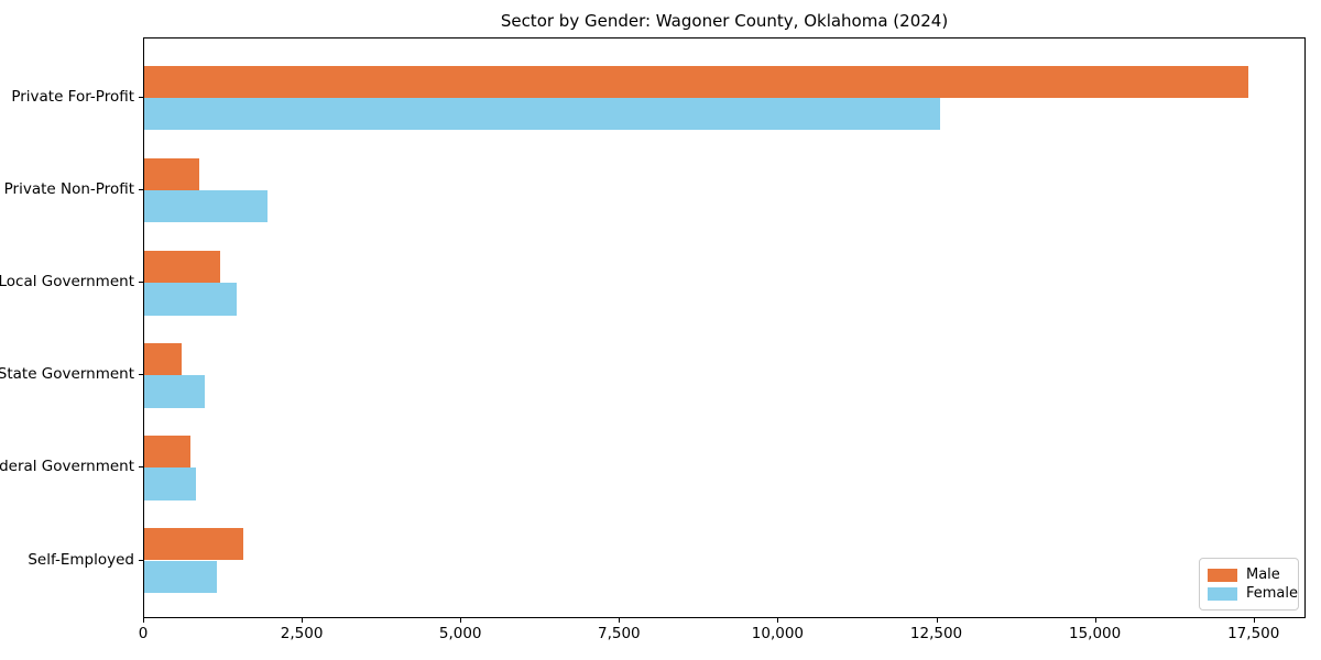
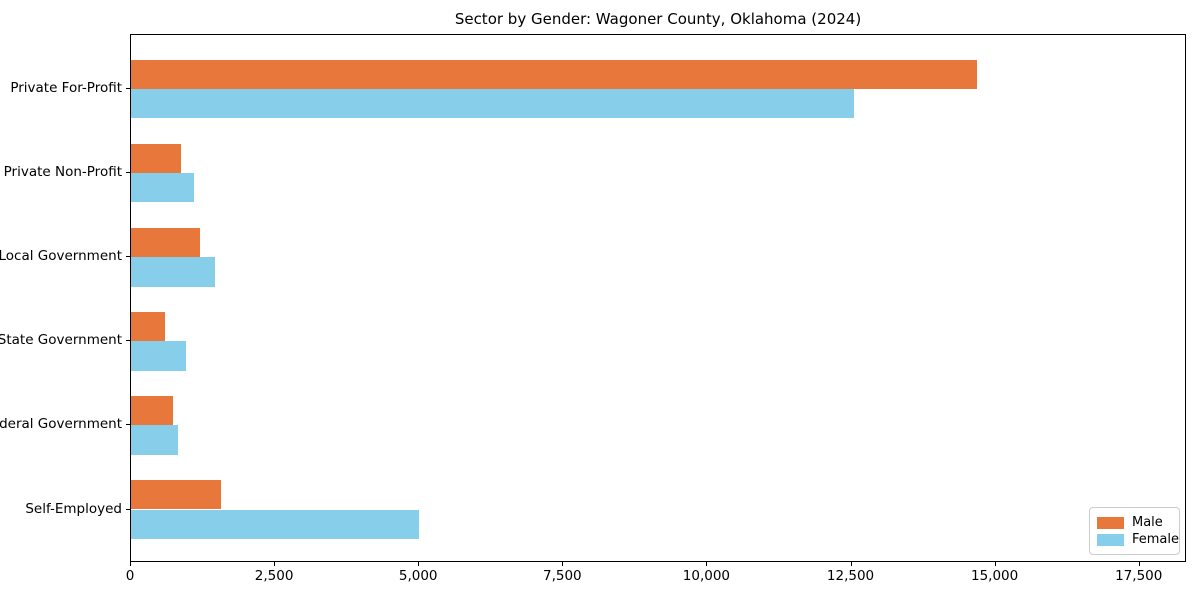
Male/Private For-Profit: 17400 -> 14700
Female/Private Non-Profit: 1900 -> 1100
Female/Self-Employed: 1100 -> 5000
